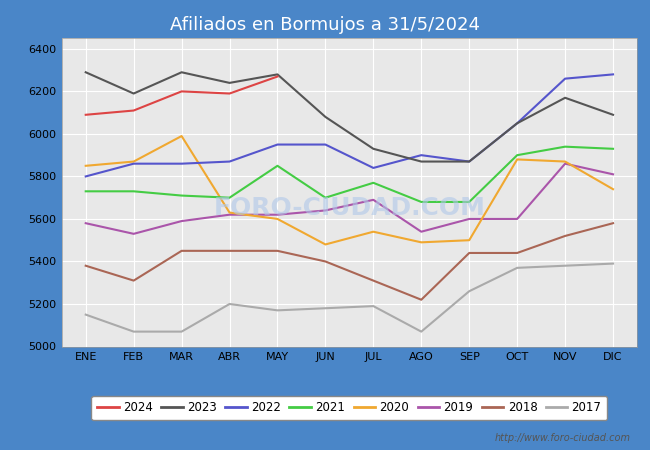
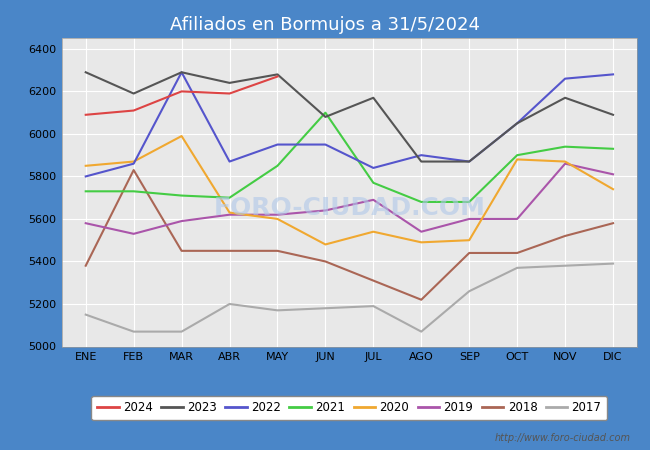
2018/FEB: 5310 -> 5830
2022/MAR: 5860 -> 6290
2021/JUN: 5700 -> 6100
2023/JUL: 5930 -> 6170
